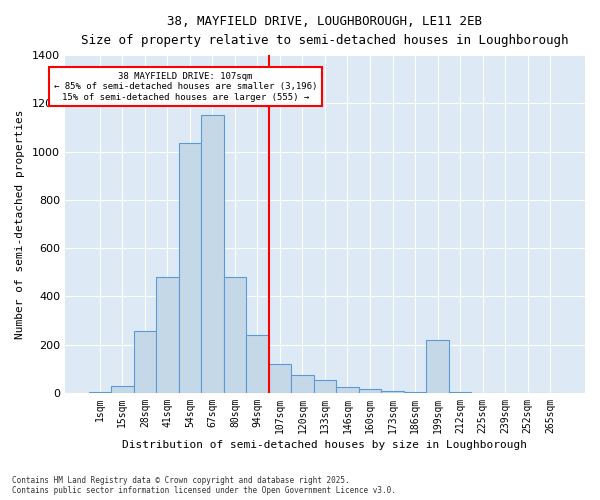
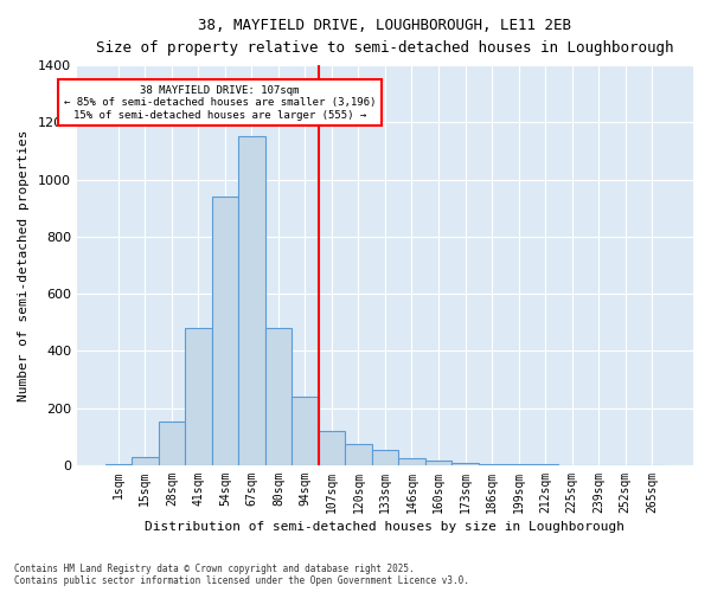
28sqm: 255 -> 155
54sqm: 1035 -> 940
199sqm: 220 -> 5
